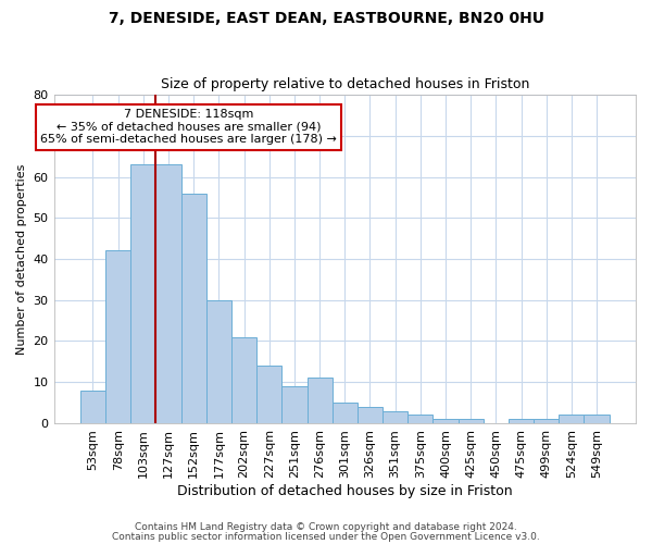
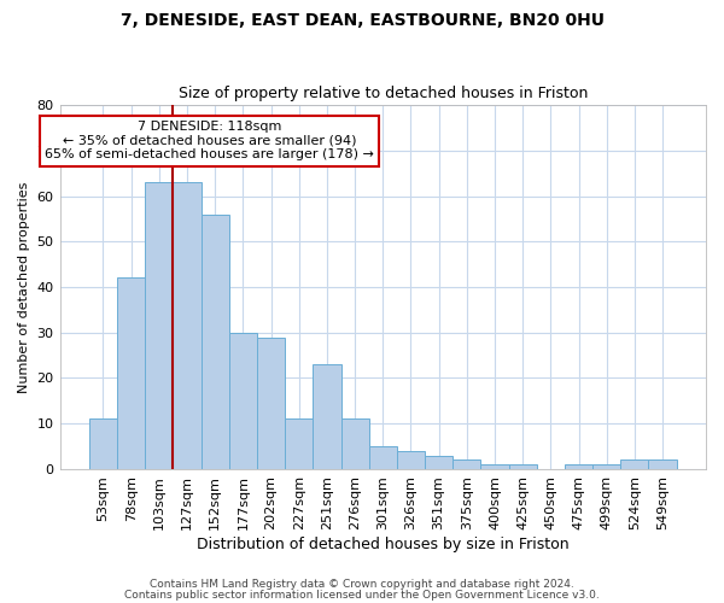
53sqm: 8 -> 11
202sqm: 21 -> 29
227sqm: 14 -> 11
251sqm: 9 -> 23
